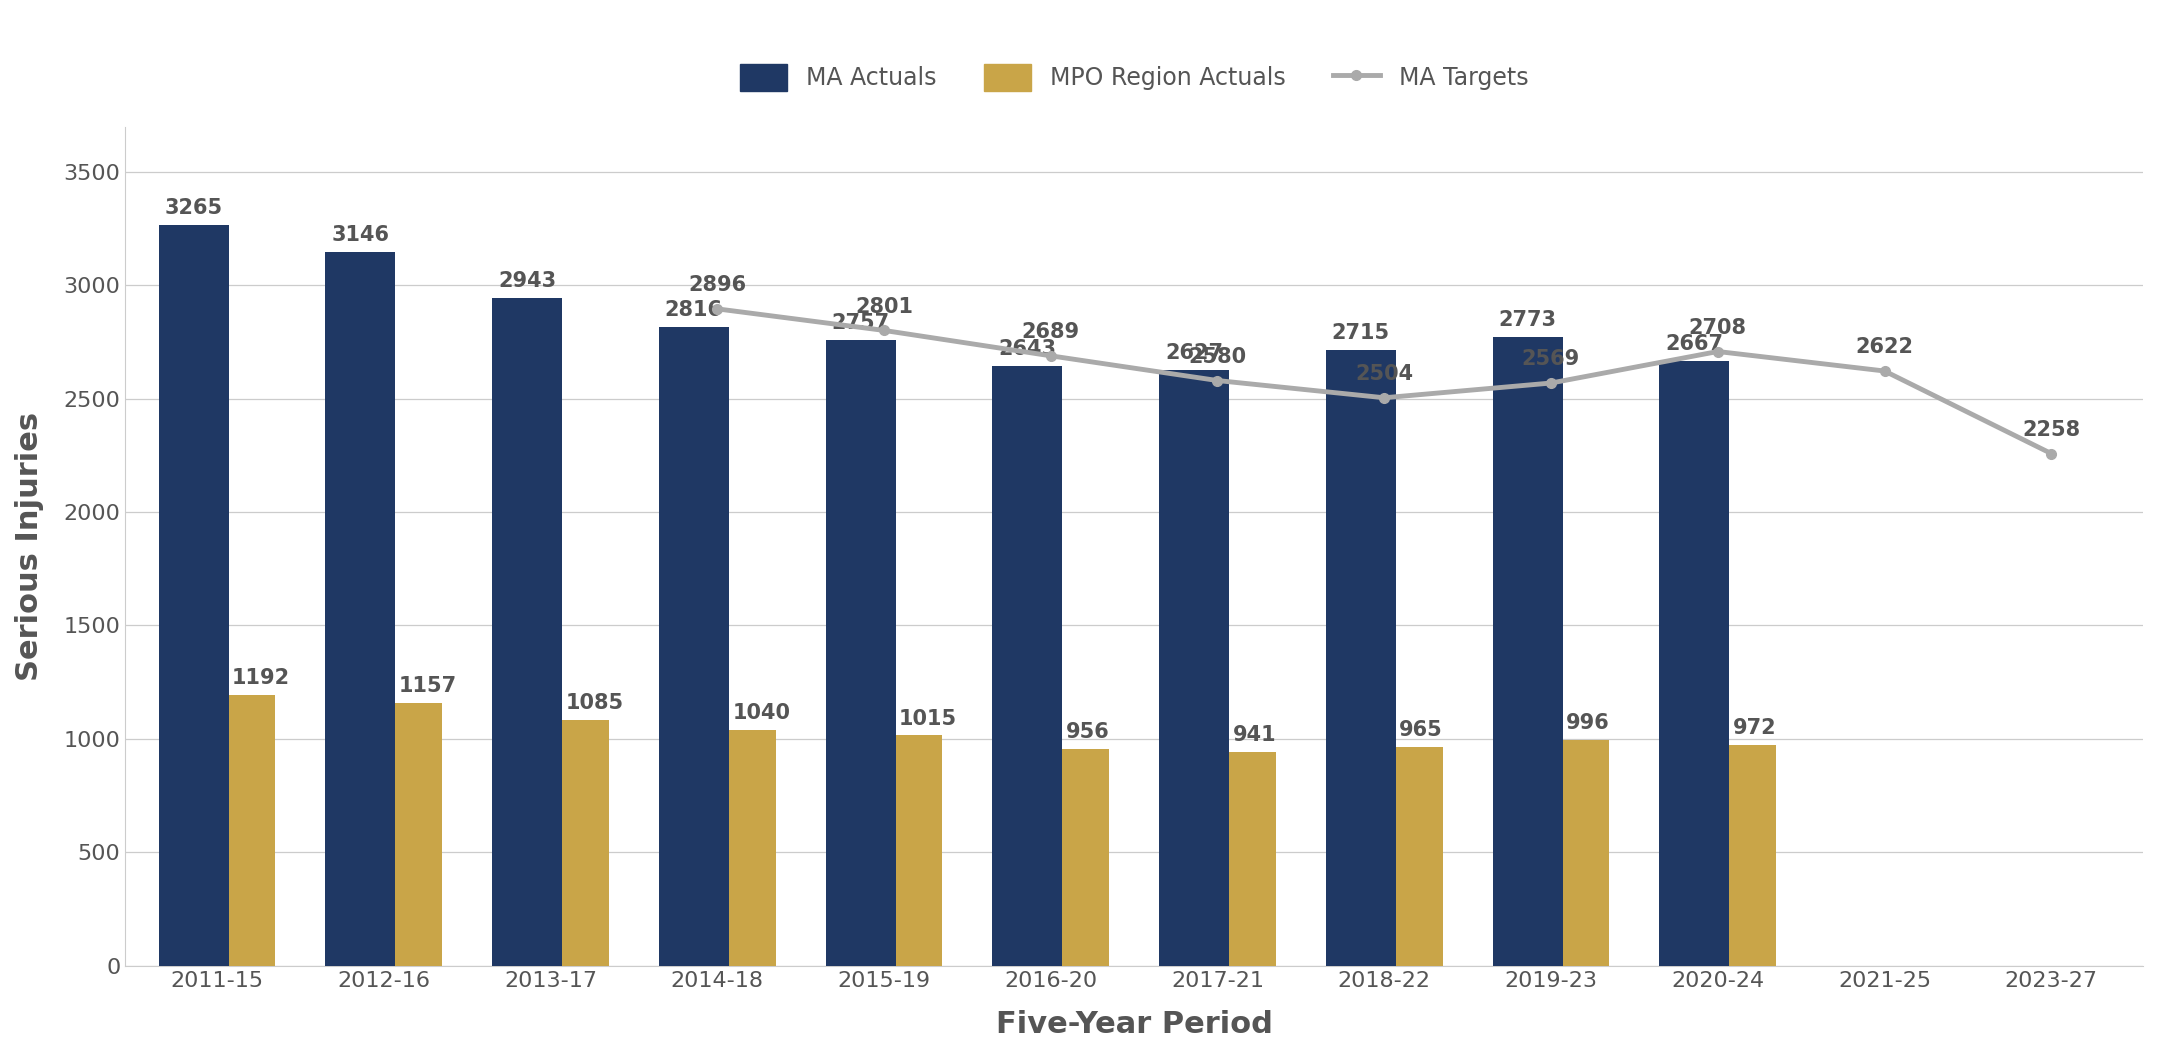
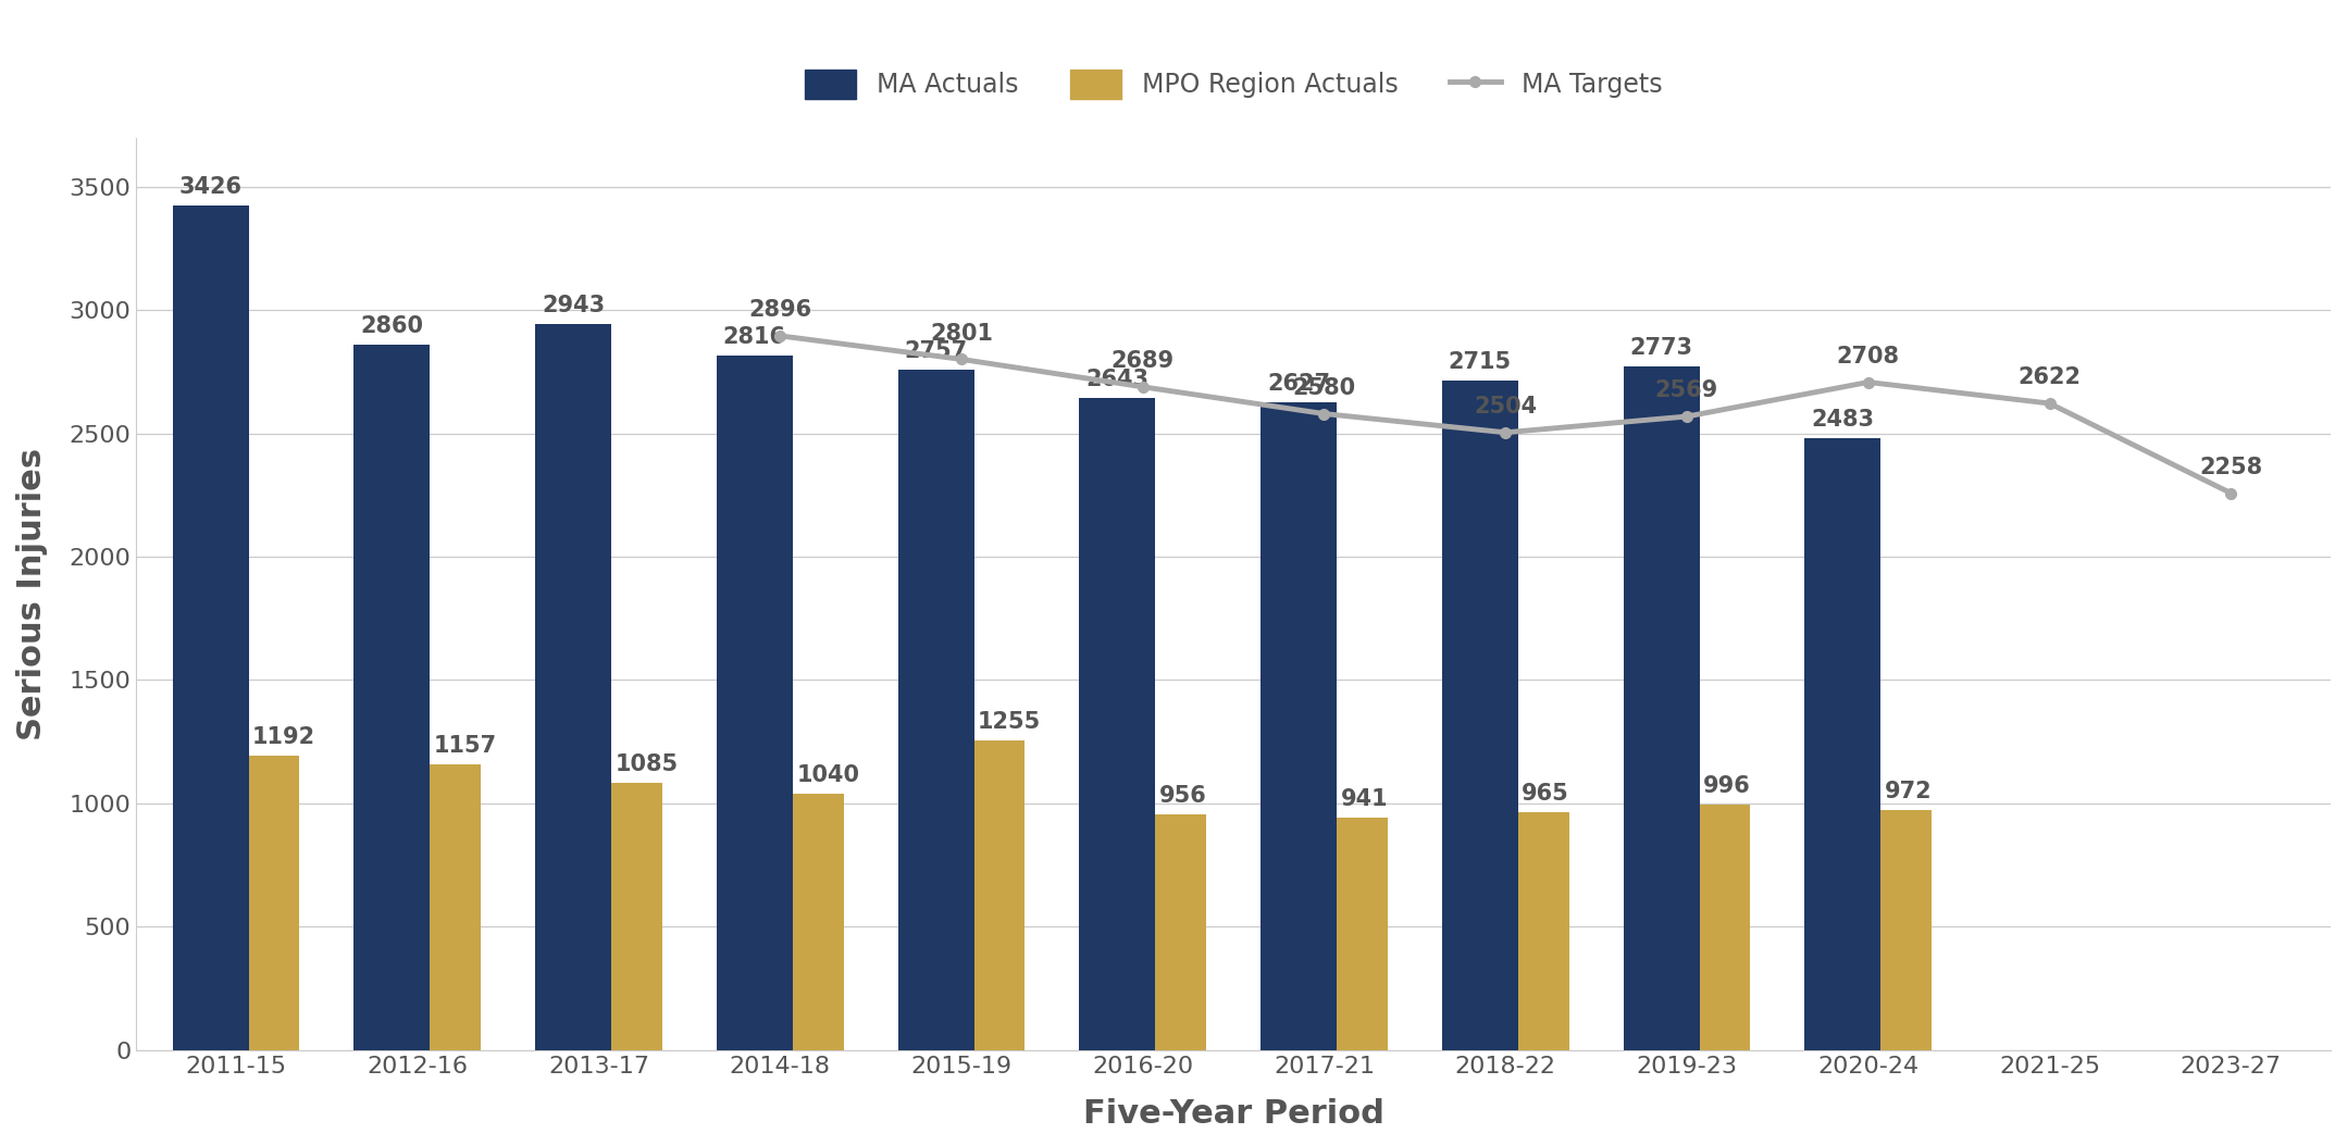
MA Actuals/2011-15: 3265 -> 3426
MA Actuals/2012-16: 3146 -> 2860
MPO Region Actuals/2015-19: 1015 -> 1255
MA Actuals/2020-24: 2667 -> 2483
